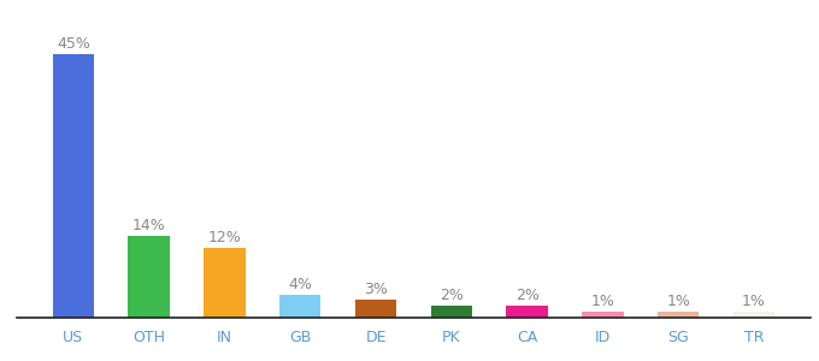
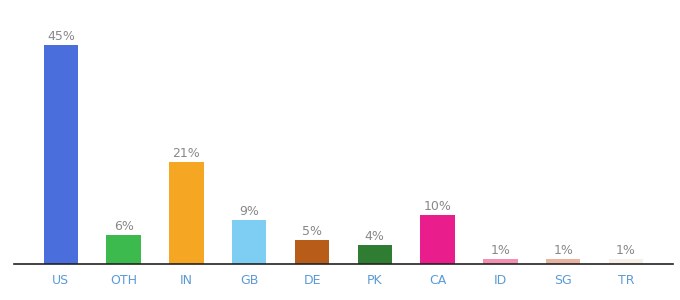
OTH: 14% -> 6%
IN: 12% -> 21%
GB: 4% -> 9%
DE: 3% -> 5%
PK: 2% -> 4%
CA: 2% -> 10%
